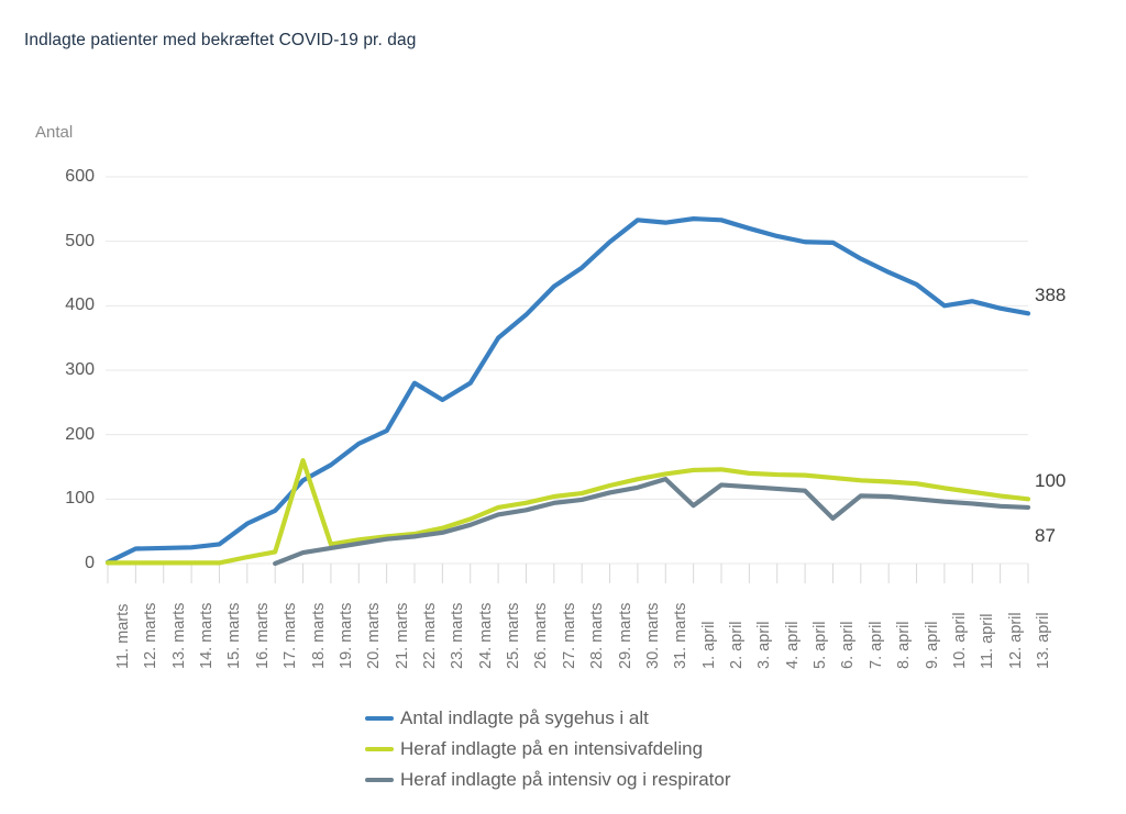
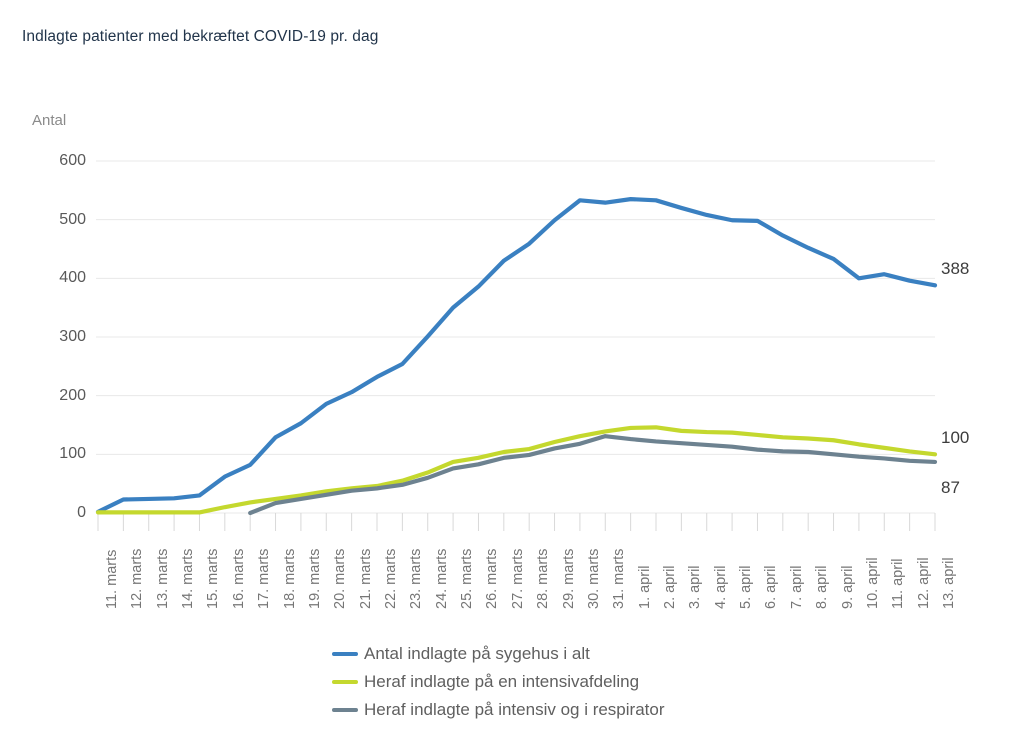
Heraf indlagte på en intensivafdeling/18. marts: 160 -> 20
Antal indlagte på sygehus i alt/22. marts: 280 -> 230
Antal indlagte på sygehus i alt/24. marts: 280 -> 300
Heraf indlagte på intensiv og i respirator/1. april: 90 -> 130
Heraf indlagte på intensiv og i respirator/6. april: 70 -> 110
